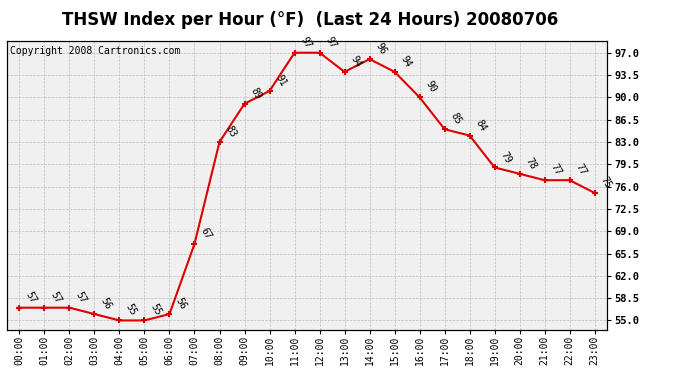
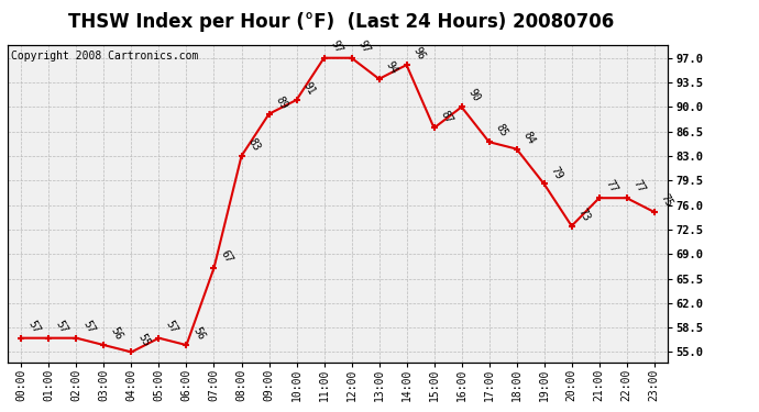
05:00: 55 -> 57
15:00: 94 -> 87
20:00: 78 -> 73
